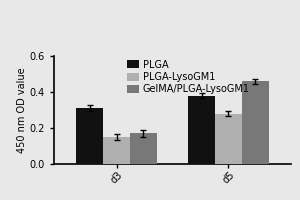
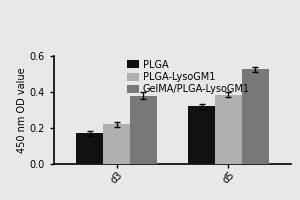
PLGA/d3: 0.31 -> 0.17
PLGA-LysoGM1/d3: 0.15 -> 0.22
GelMA/PLGA-LysoGM1/d3: 0.17 -> 0.38
PLGA/d5: 0.38 -> 0.32
PLGA-LysoGM1/d5: 0.28 -> 0.39
GelMA/PLGA-LysoGM1/d5: 0.46 -> 0.53
